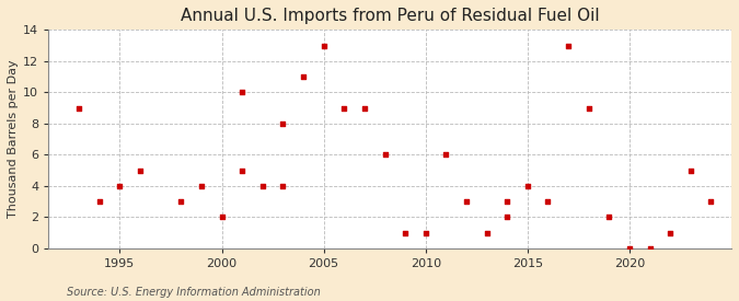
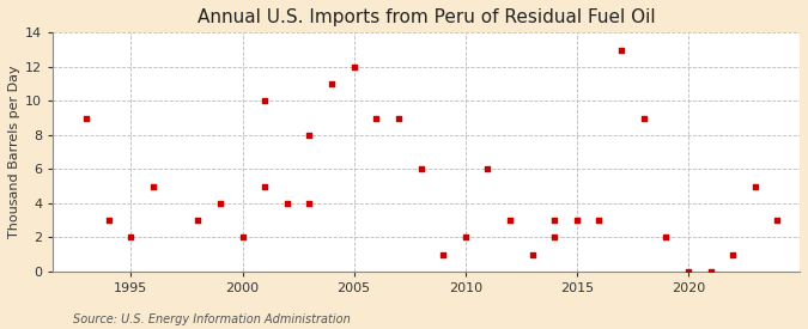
1995: 4 -> 2
2005: 13 -> 12
2010: 1 -> 2
2015: 4 -> 3
